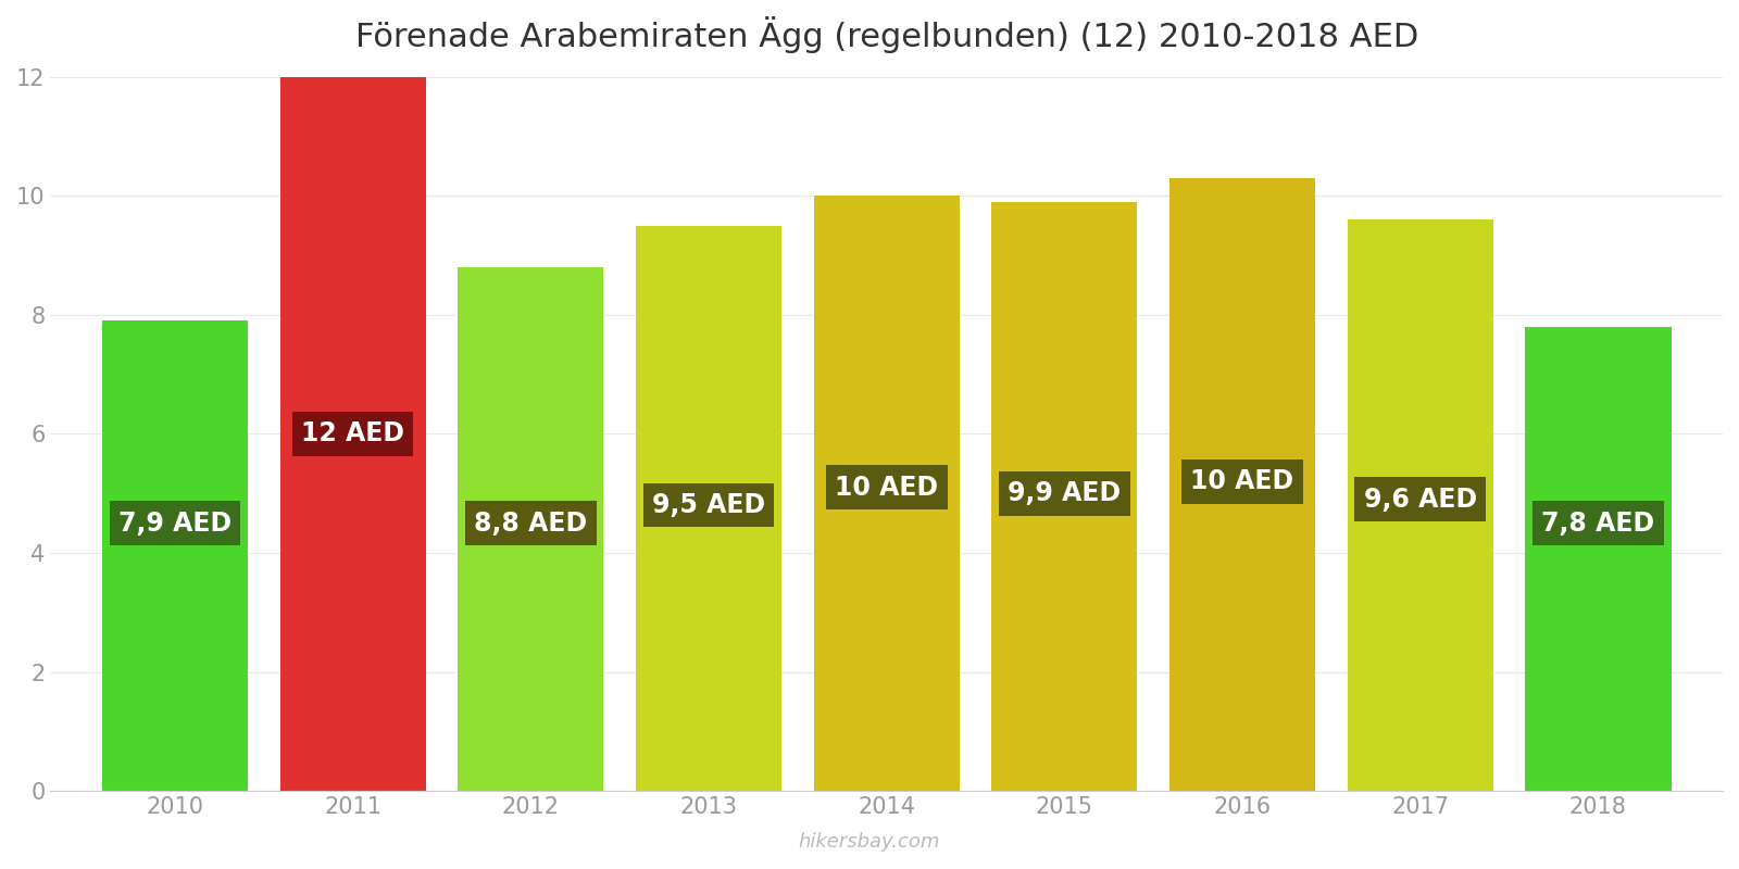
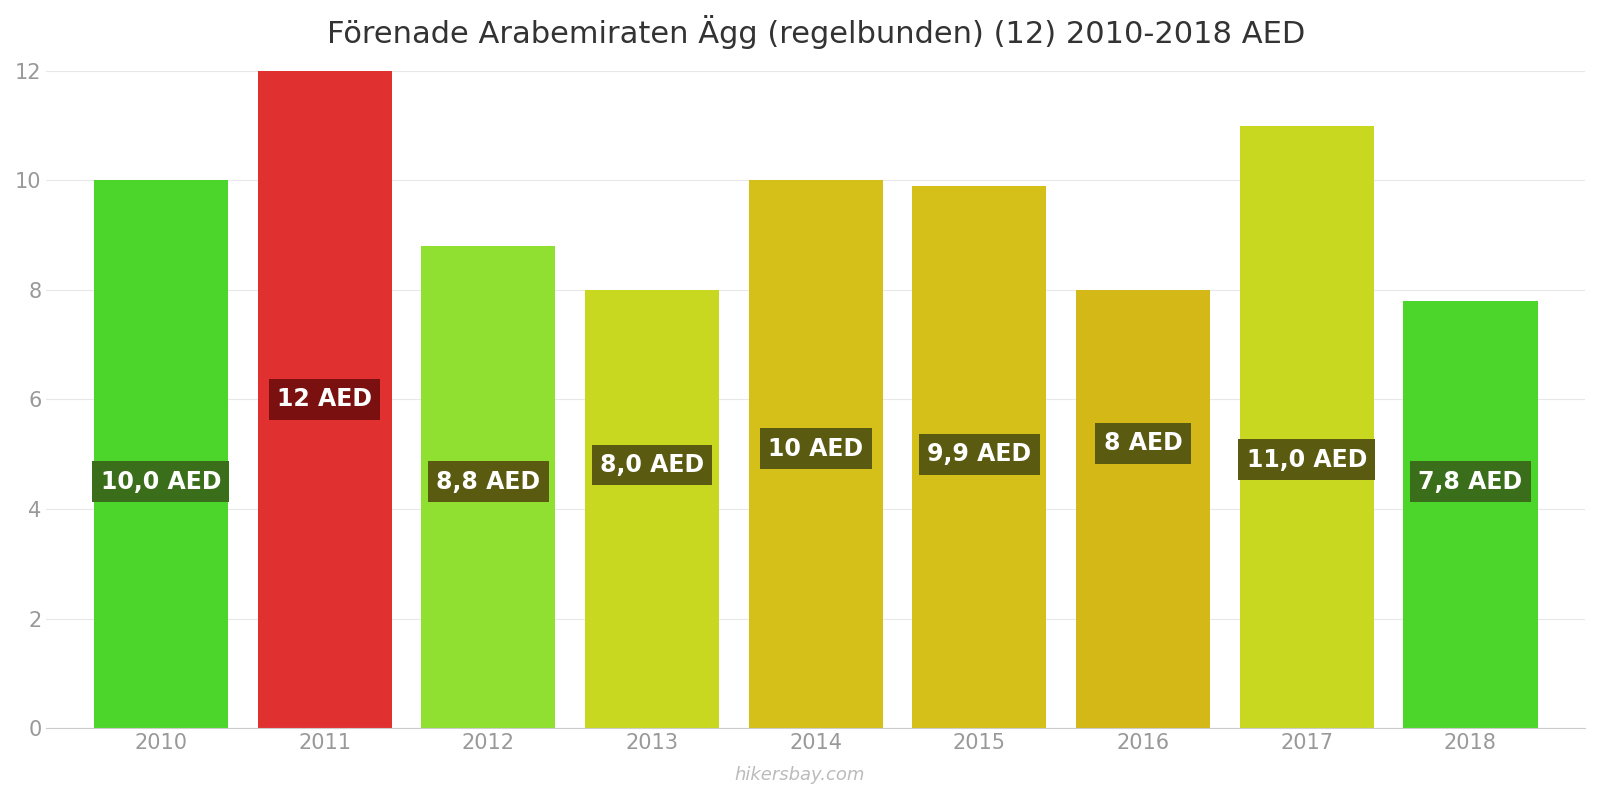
2010: 7,9 -> 10,0
2013: 10 -> 8
2016: 10 -> 8
2017: 9,6 -> 11,0
